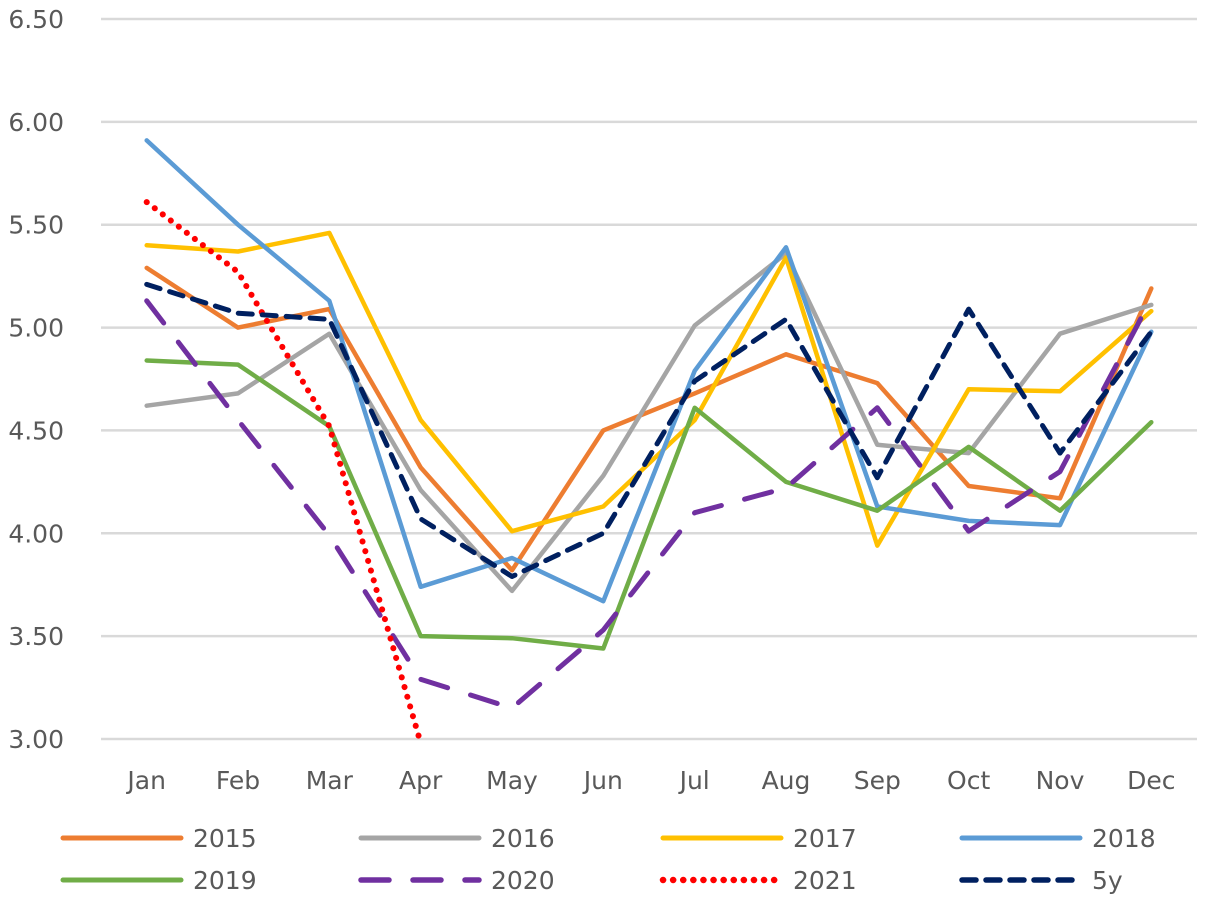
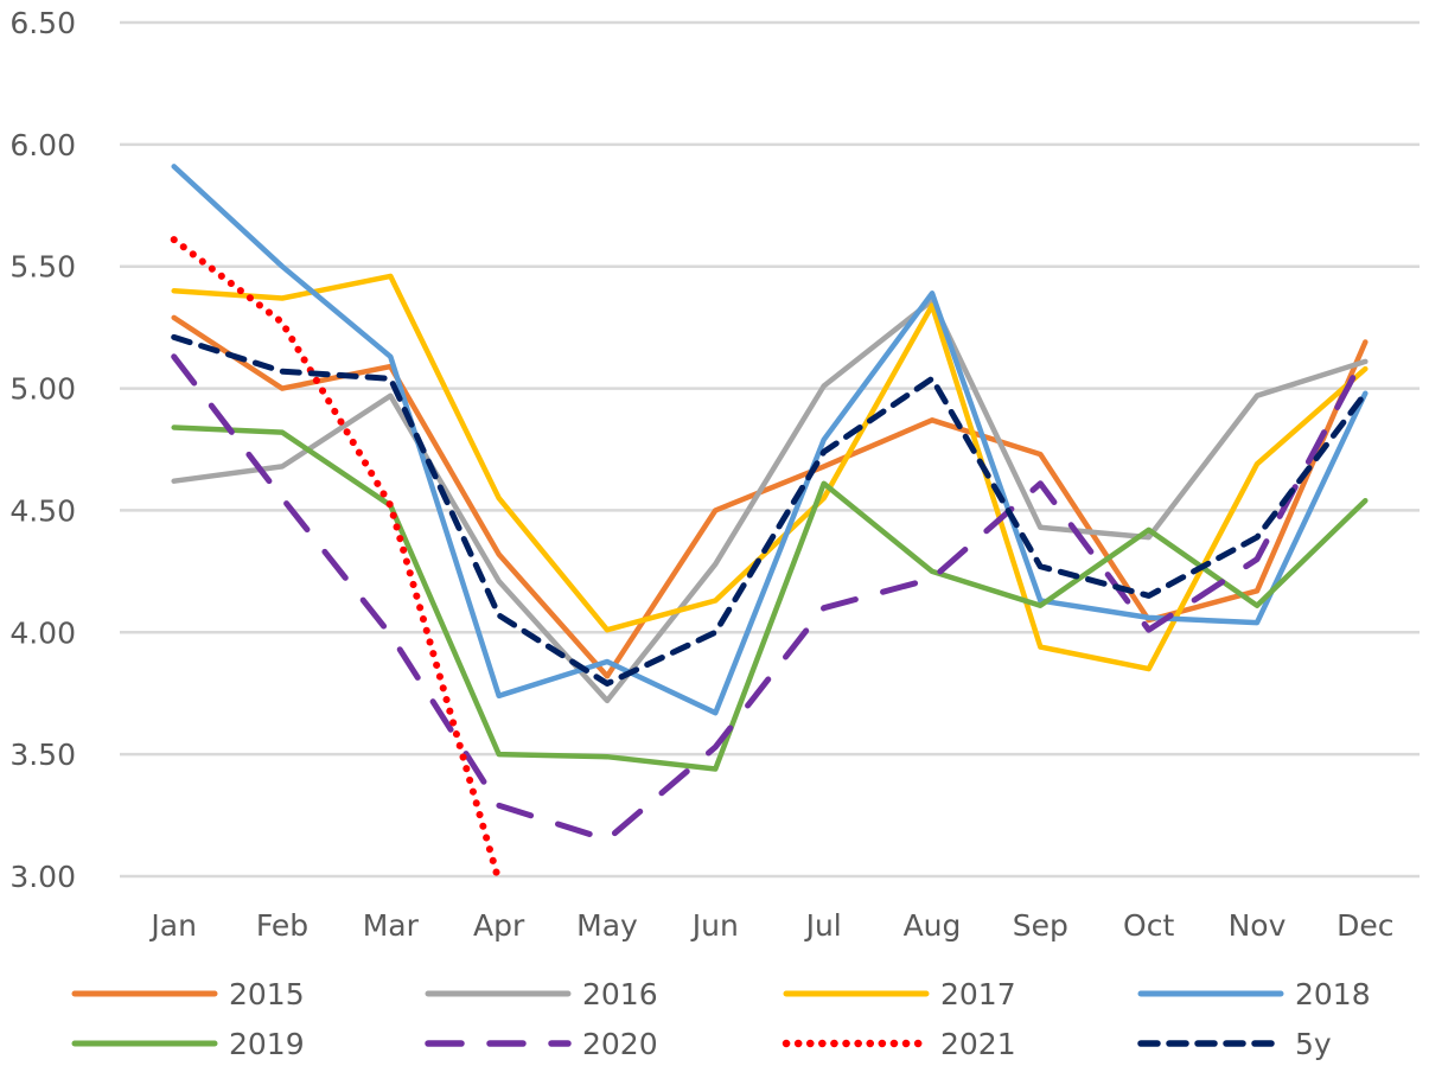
2015/Oct: 4.23 -> 4.05
2017/Oct: 4.70 -> 3.85
5y/Oct: 5.09 -> 4.15
